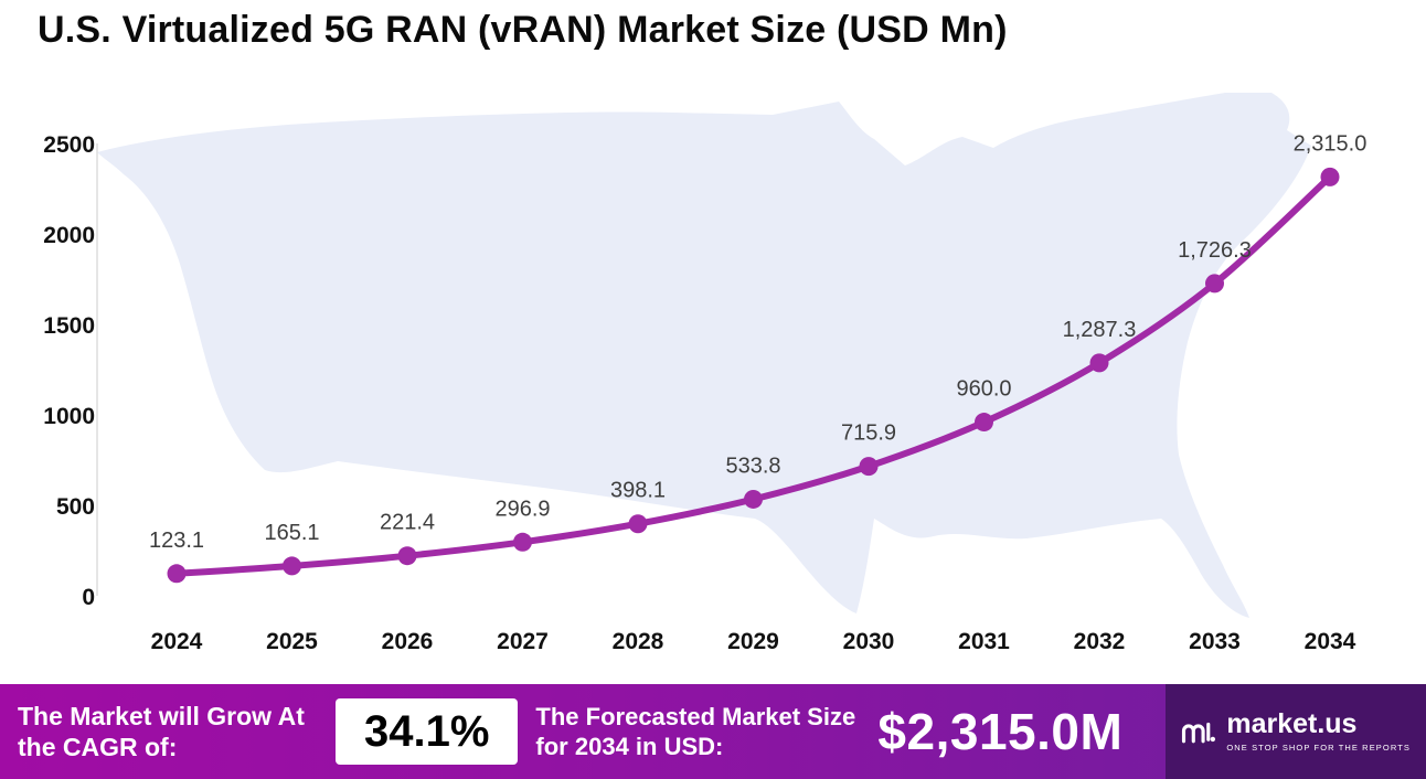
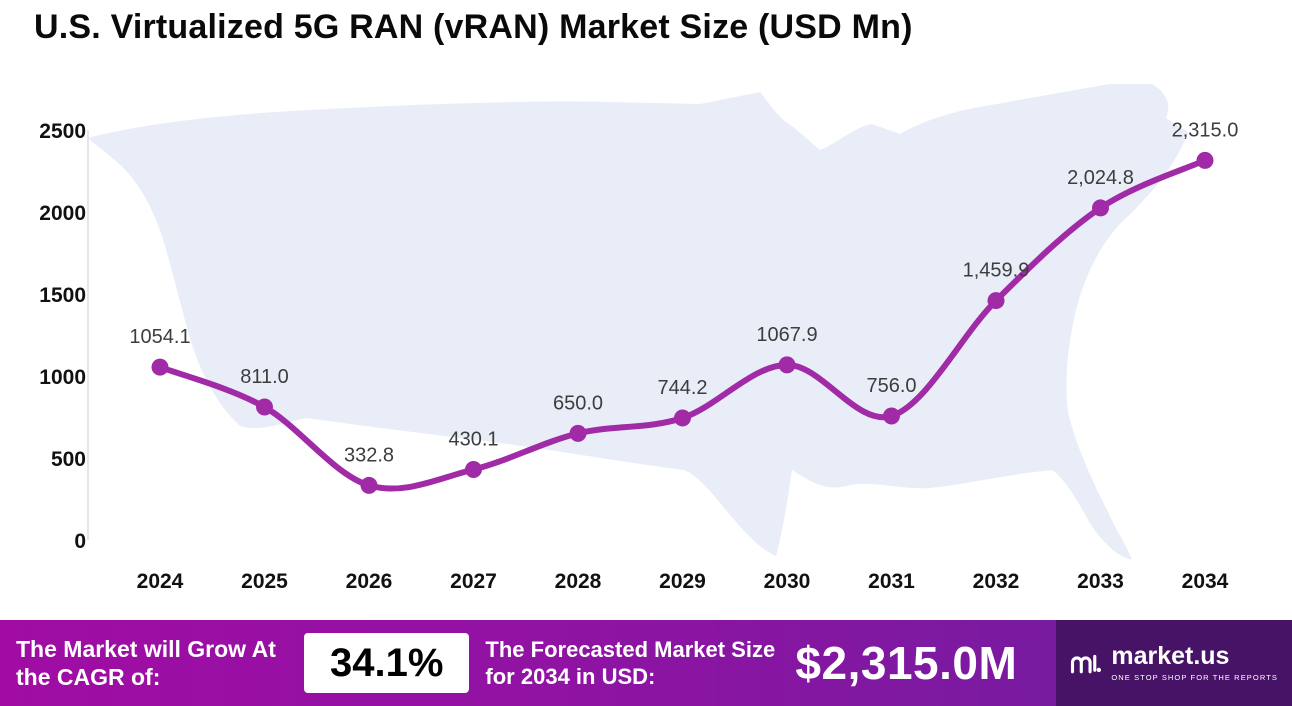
2024: 123.1 -> 1054.1
2025: 165.1 -> 811.0
2026: 221.4 -> 332.8
2027: 296.9 -> 430.1
2028: 398.1 -> 650.0
2029: 533.8 -> 744.2
2030: 715.9 -> 1067.9
2031: 960.0 -> 756.0
2032: 1,287.3 -> 1,459.9
2033: 1,726.3 -> 2,024.8
